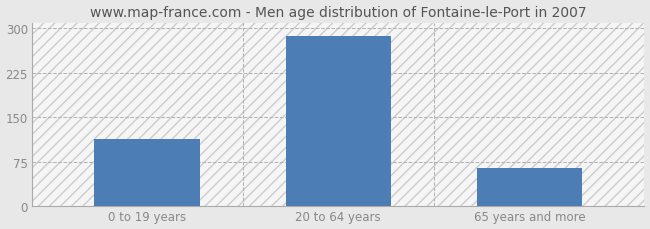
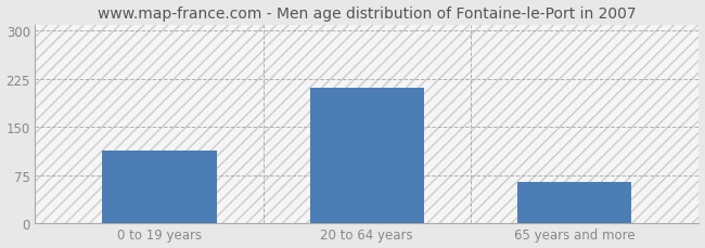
20 to 64 years: 287 -> 212
